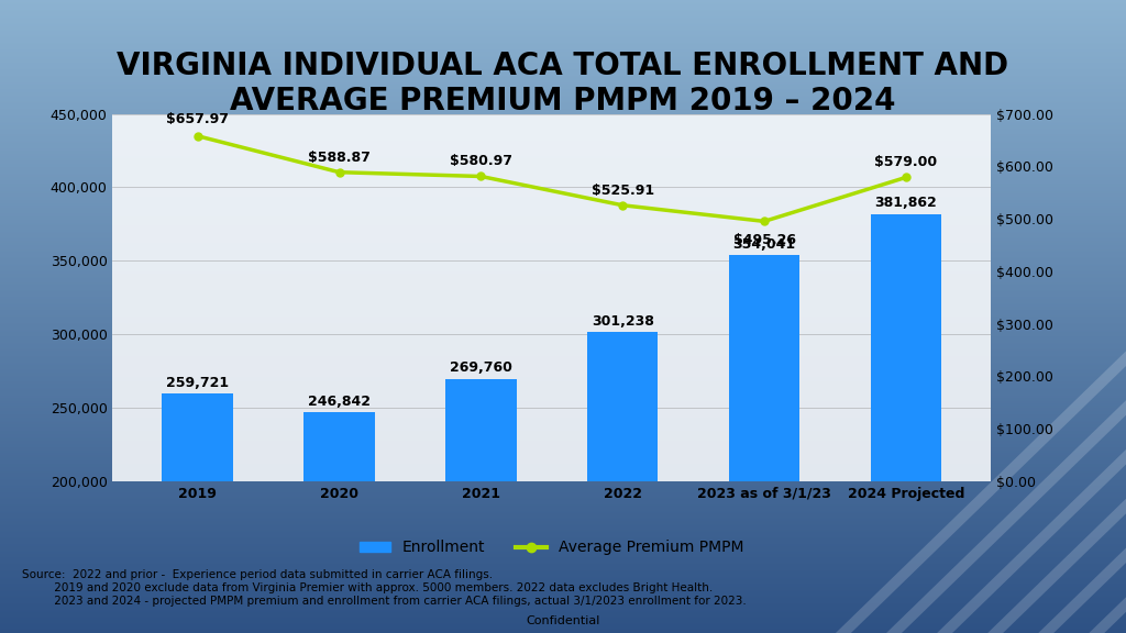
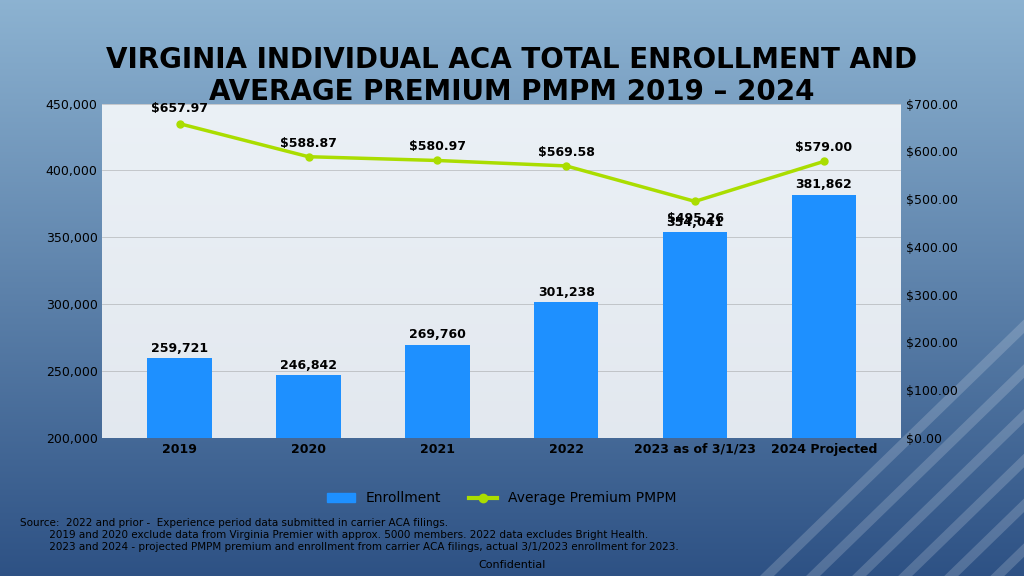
Average Premium PMPM/2022: $525.91 -> $569.58
